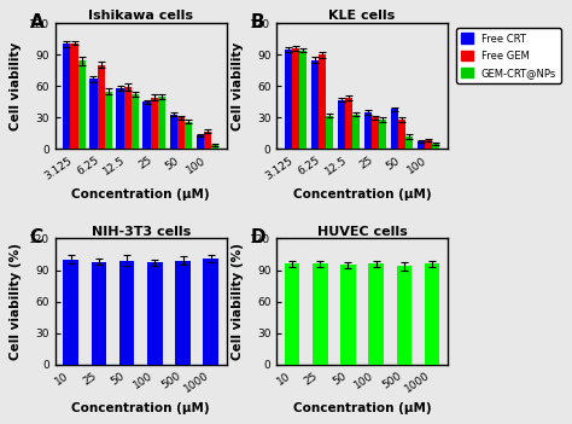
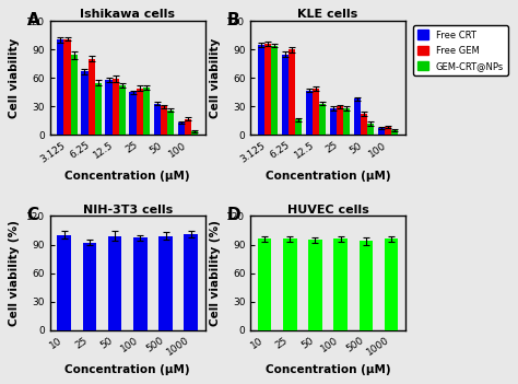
KLE cells/GEM-CRT@NPs/6.25: 32 -> 16
KLE cells/Free CRT/25: 35 -> 28
KLE cells/Free GEM/50: 28 -> 22
NIH-3T3 cells/25: 98 -> 92
